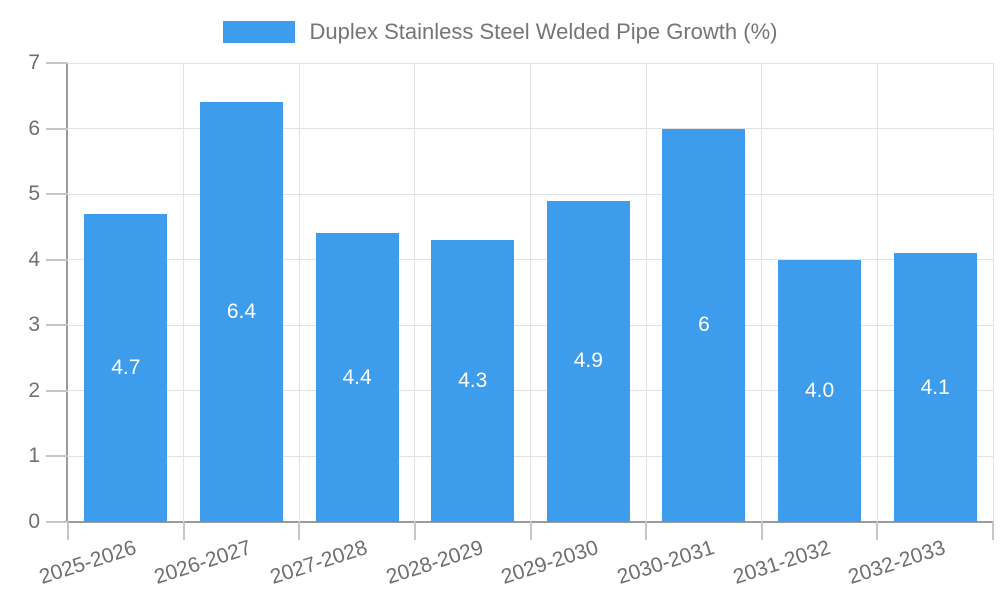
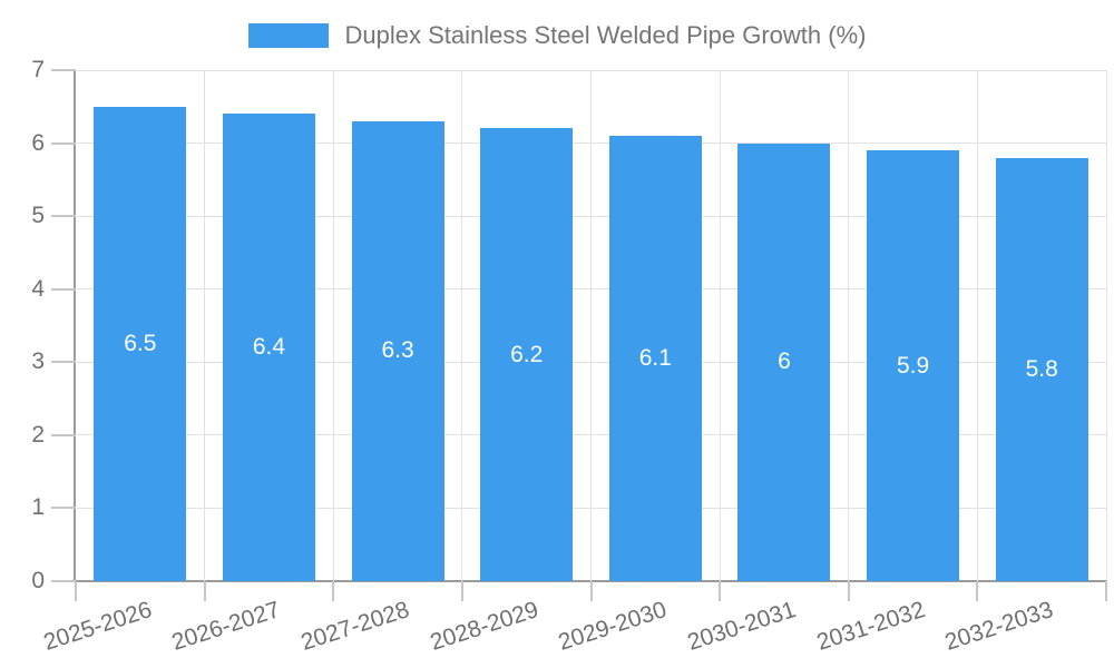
2025-2026: 4.7 -> 6.5
2027-2028: 4.4 -> 6.3
2028-2029: 4.3 -> 6.2
2029-2030: 4.9 -> 6.1
2031-2032: 4.0 -> 5.9
2032-2033: 4.1 -> 5.8
